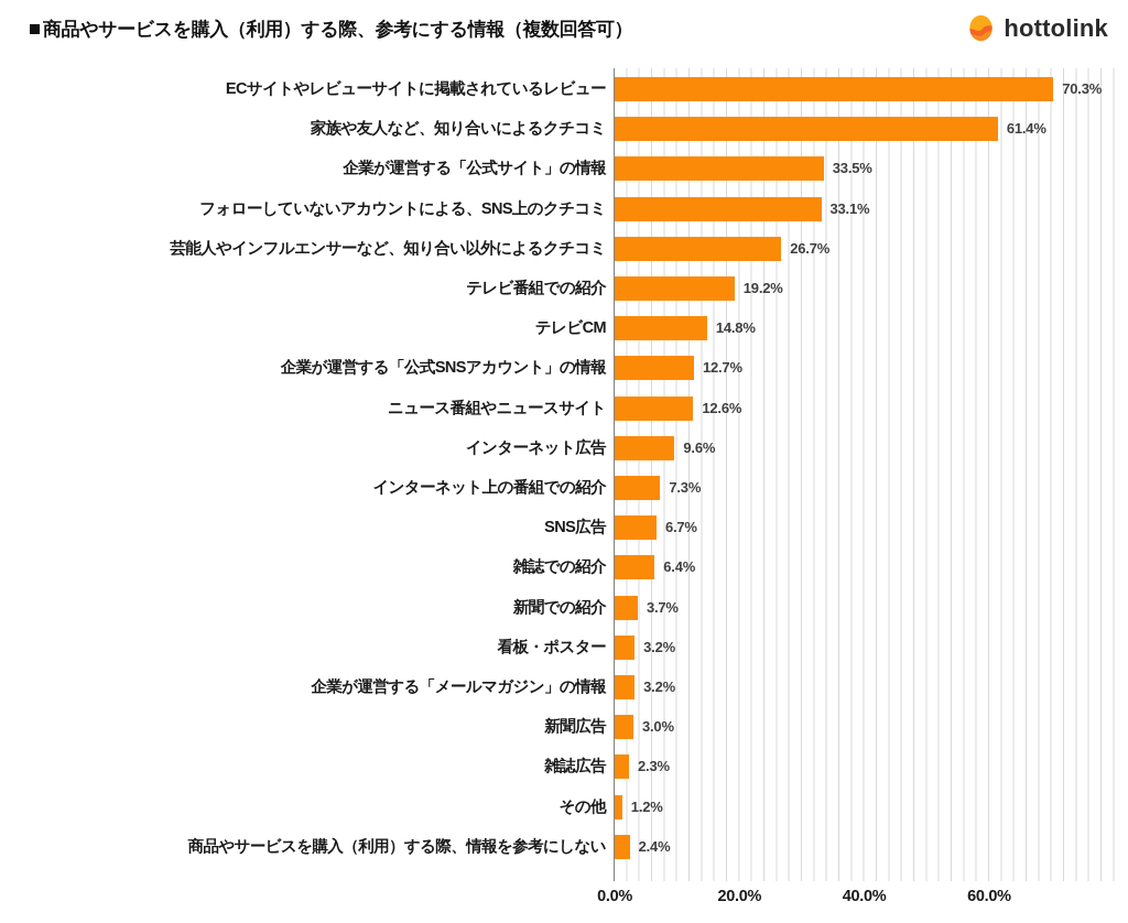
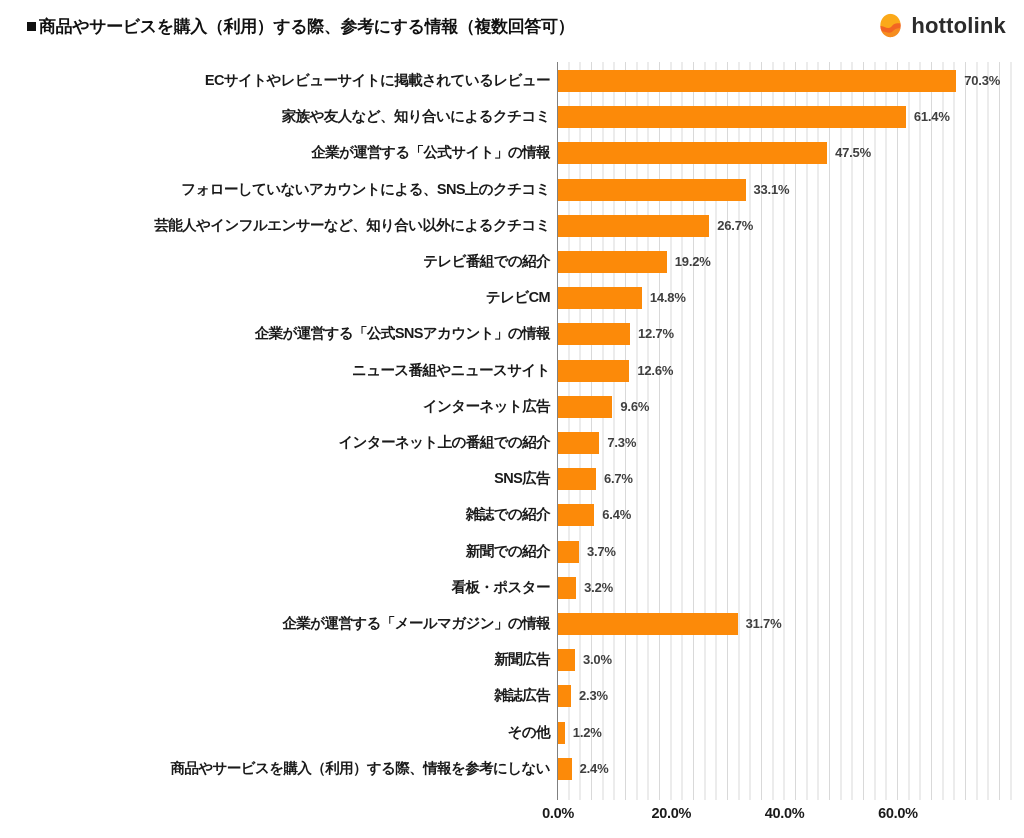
企業が運営する「公式サイト」の情報: 33.5% -> 47.5%
企業が運営する「メールマガジン」の情報: 3.2% -> 31.7%
